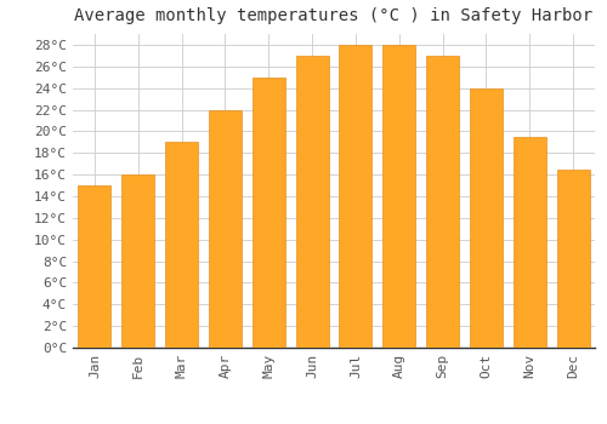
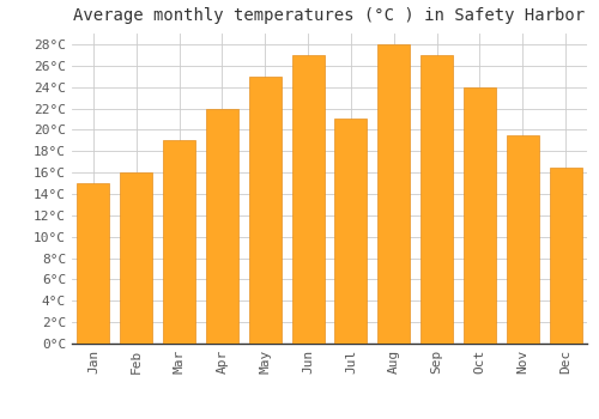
Jul: 28.0°C -> 21.0°C
